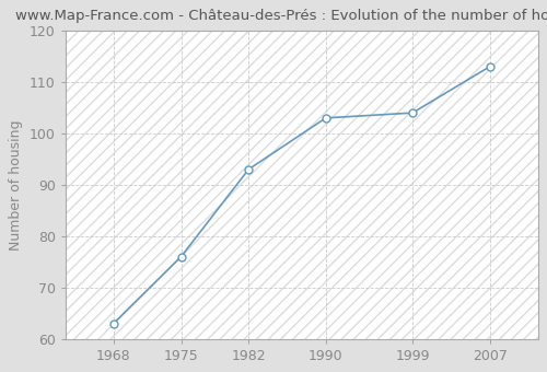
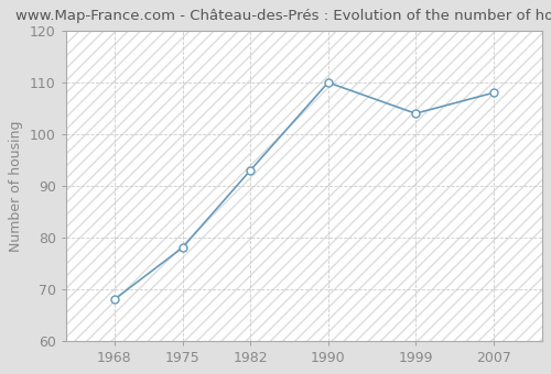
1968: 63 -> 68
1975: 76 -> 78
1990: 103 -> 110
2007: 113 -> 108
